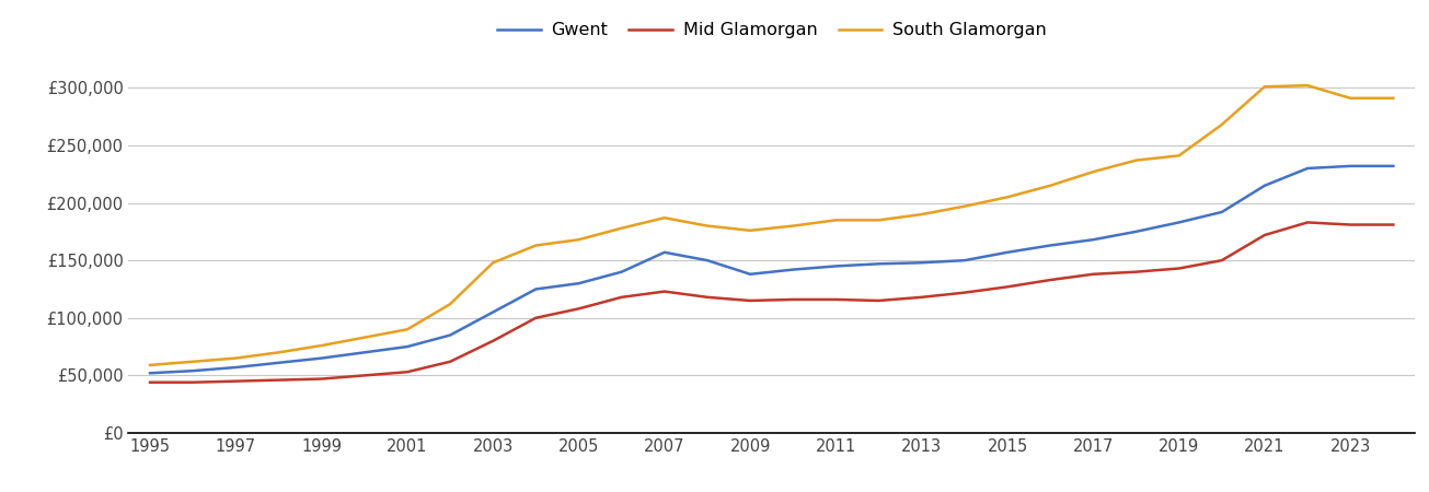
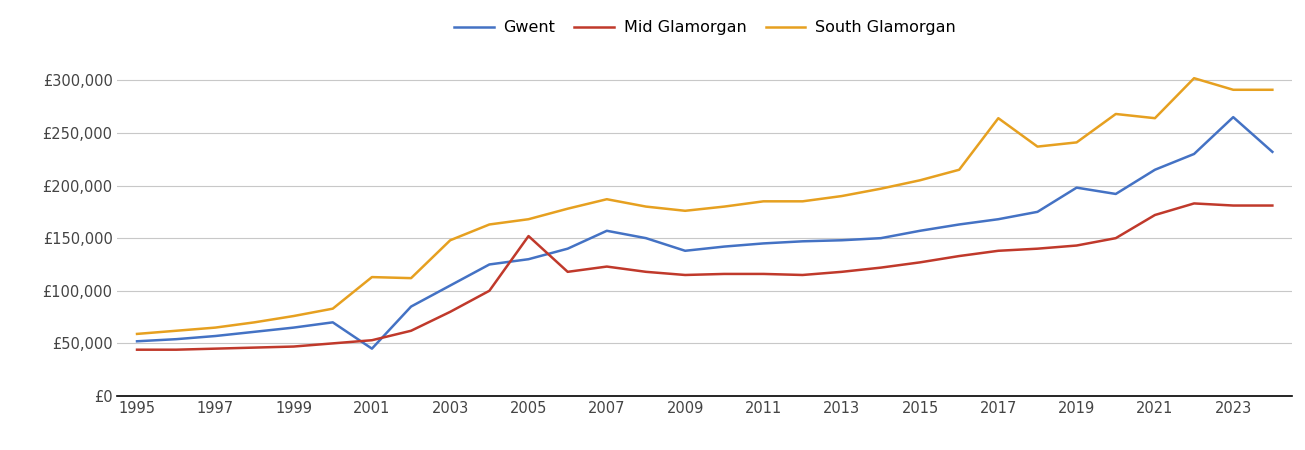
Gwent/2001: £75,000 -> £45,000
South Glamorgan/2001: £90,000 -> £113,000
Mid Glamorgan/2005: £108,000 -> £152,000
South Glamorgan/2017: £227,000 -> £264,000
Gwent/2019: £183,000 -> £198,000
South Glamorgan/2021: £301,000 -> £264,000
Gwent/2023: £232,000 -> £265,000
